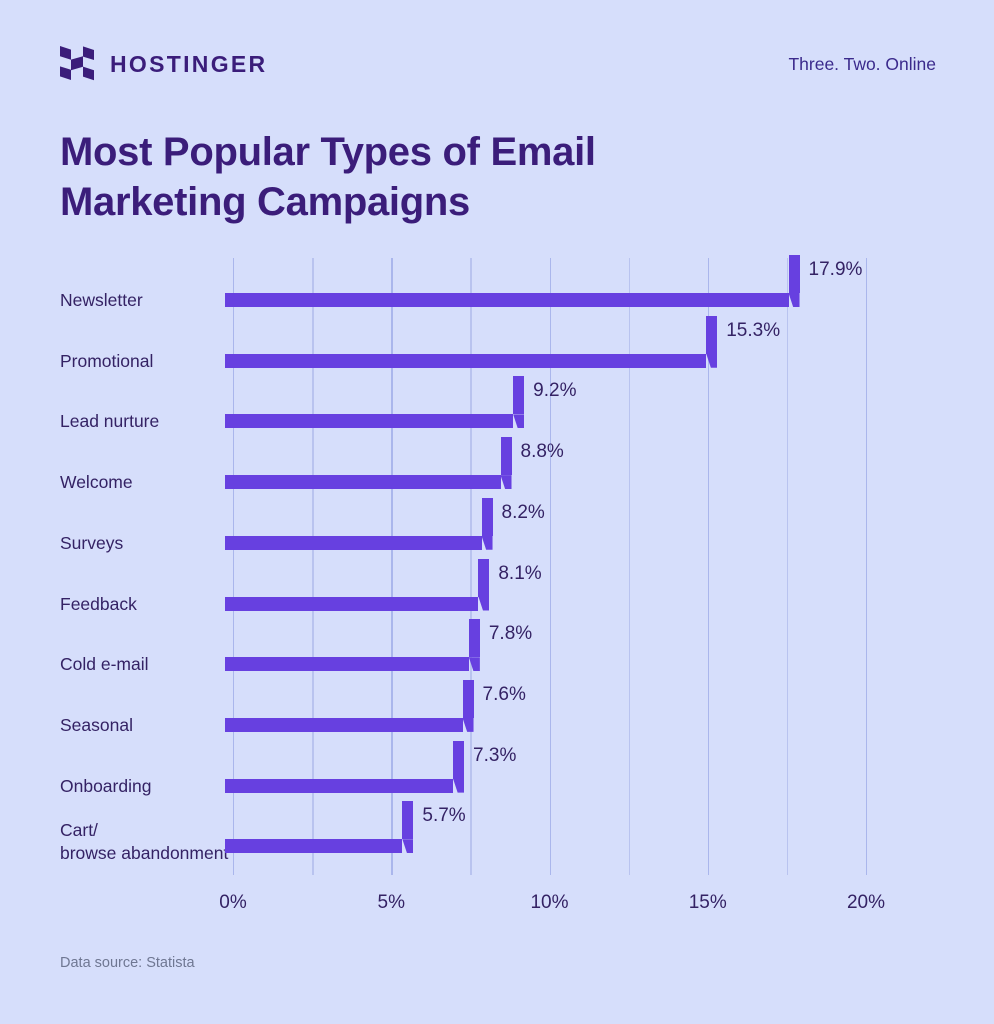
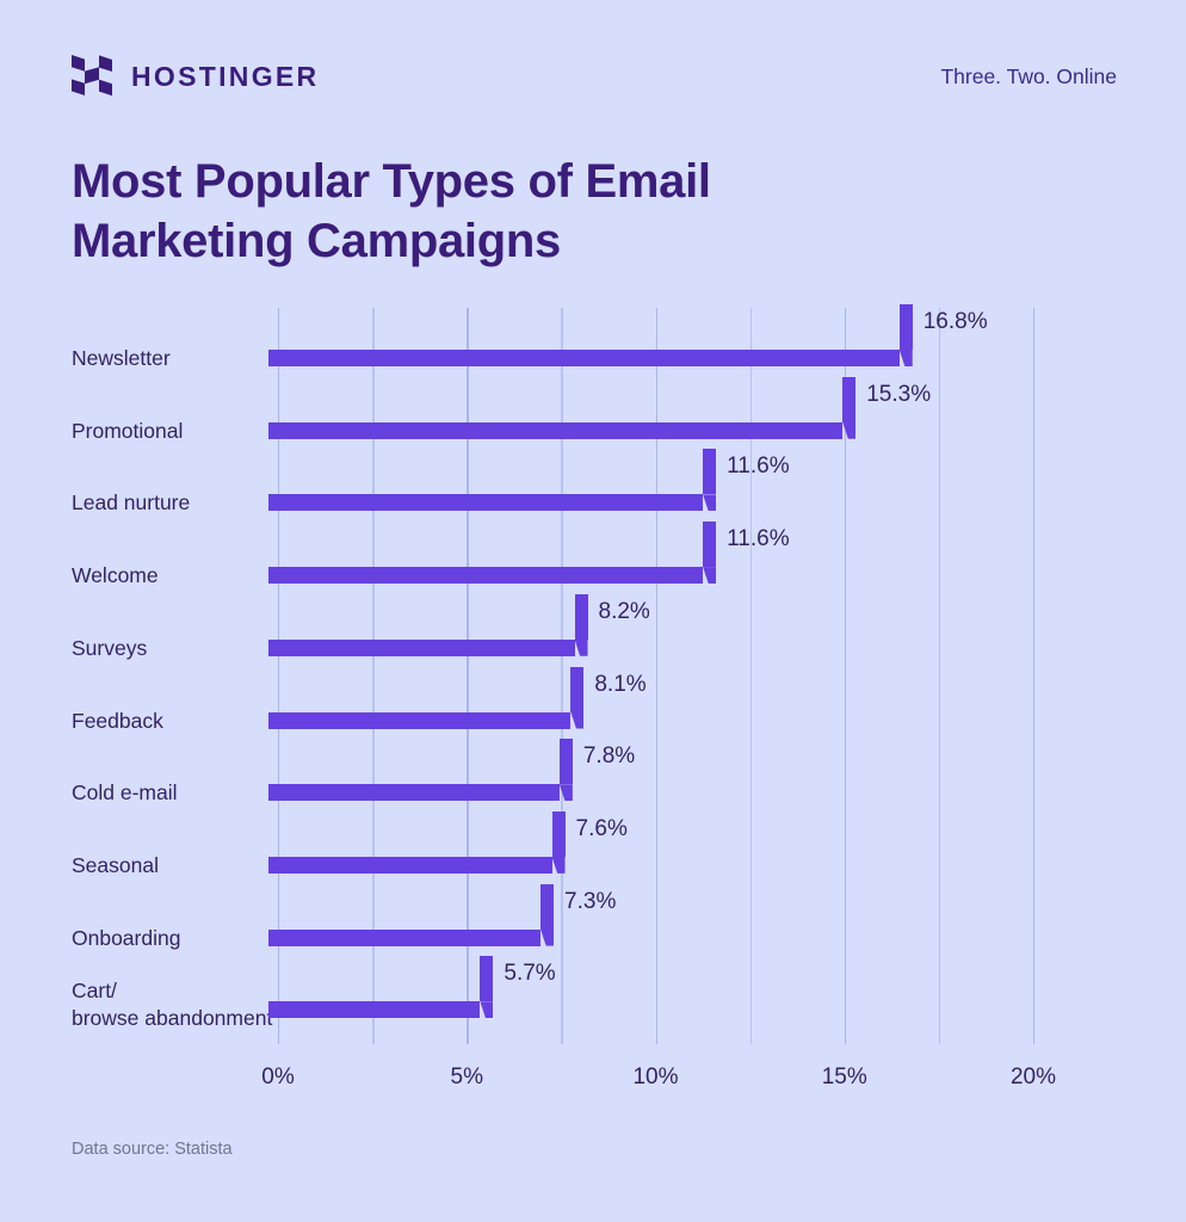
Newsletter: 17.9% -> 16.8%
Lead nurture: 9.2% -> 11.6%
Welcome: 8.8% -> 11.6%
